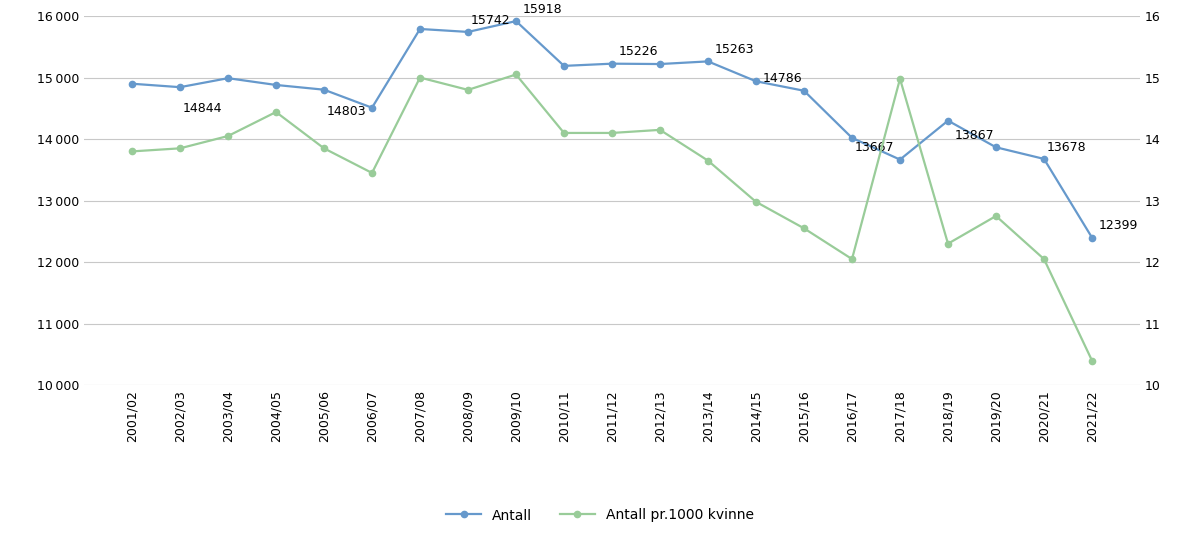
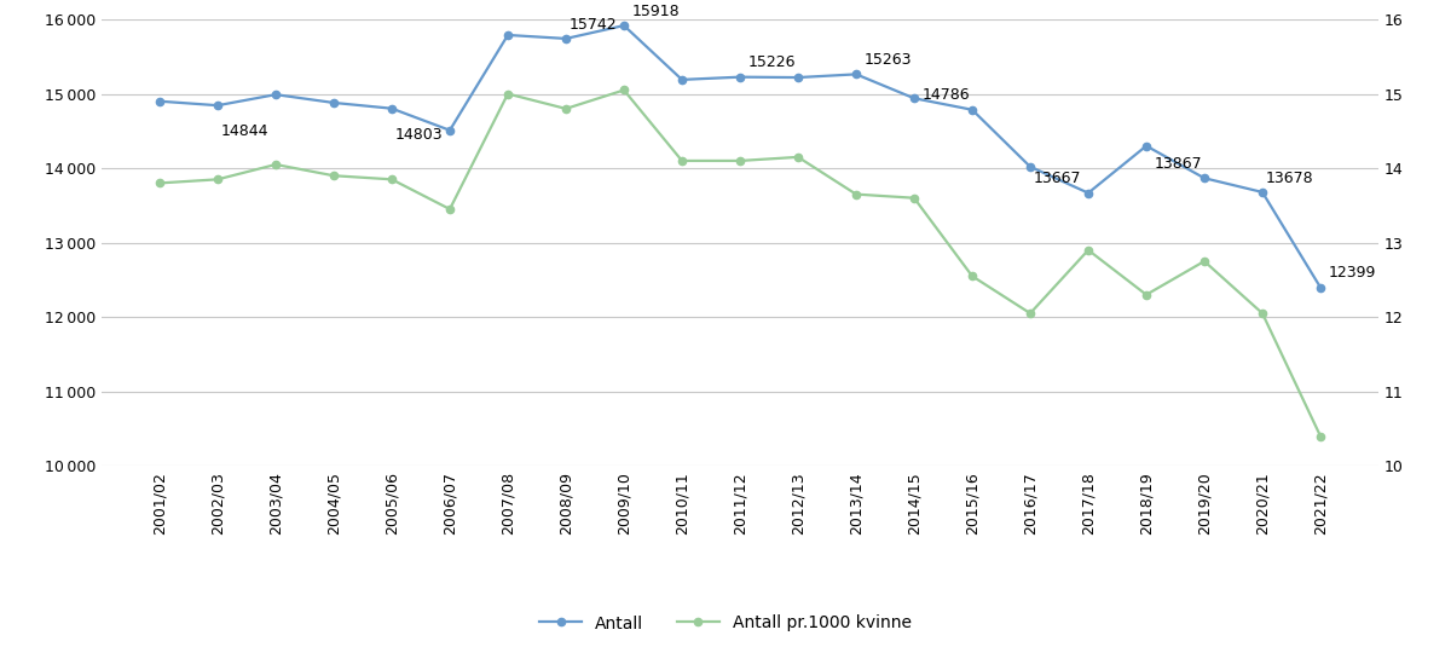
Antall pr.1000 kvinne/2004/05: 14.44 -> 13.90
Antall pr.1000 kvinne/2014/15: 12.98 -> 13.60
Antall pr.1000 kvinne/2017/18: 14.98 -> 12.90
